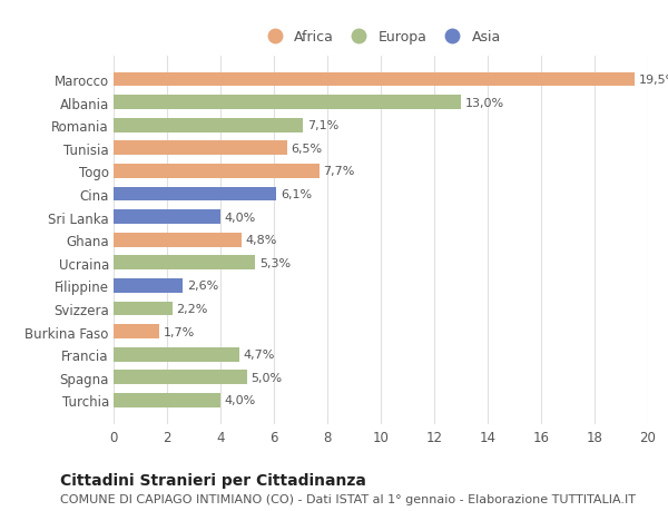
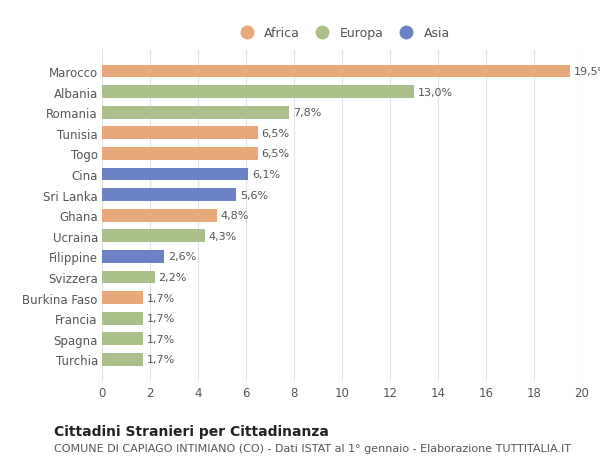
Romania: 7,1% -> 7,8%
Togo: 7,7% -> 6,5%
Sri Lanka: 4,0% -> 5,6%
Ucraina: 5,3% -> 4,3%
Francia: 4,7% -> 1,7%
Spagna: 5,0% -> 1,7%
Turchia: 4,0% -> 1,7%
